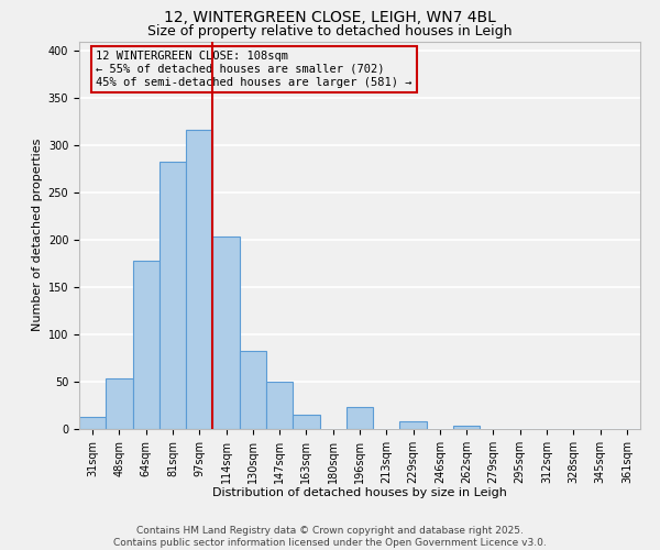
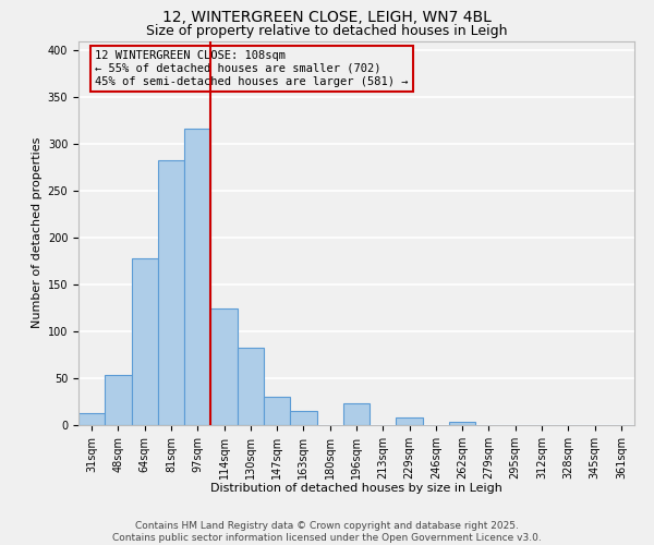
114sqm: 203 -> 124
147sqm: 50 -> 30
